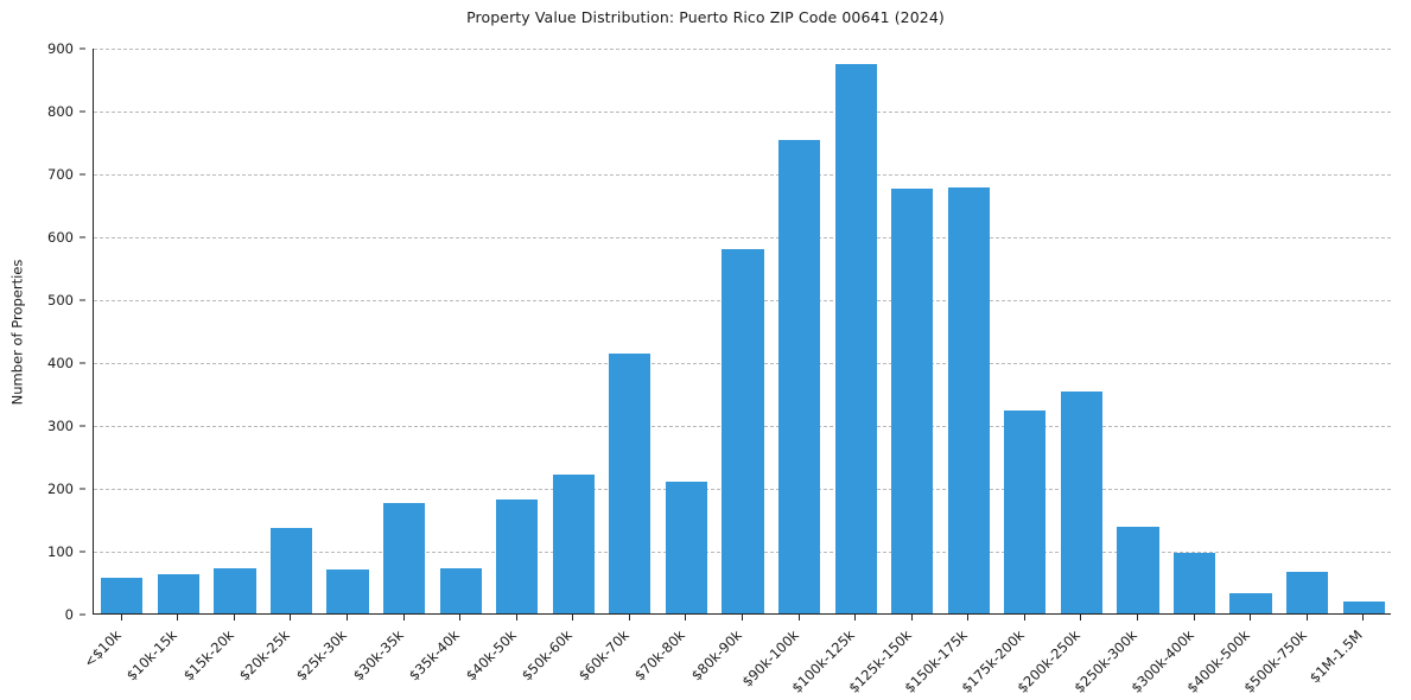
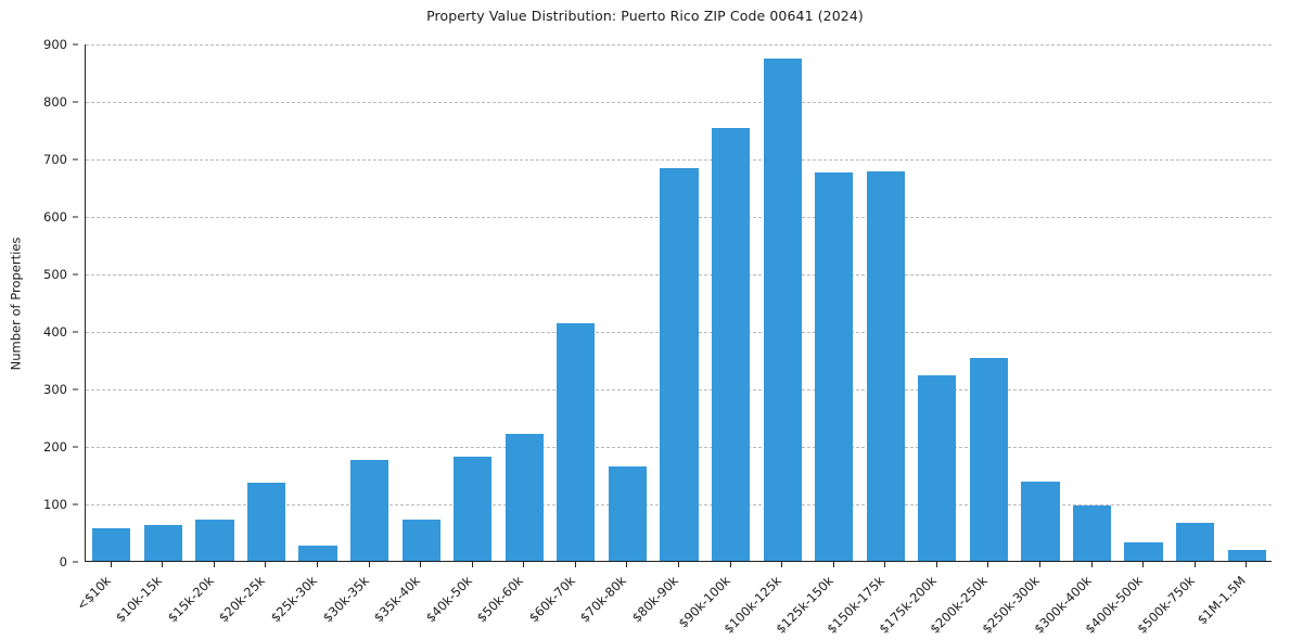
$25k-30k: 70 -> 30
$70k-80k: 210 -> 160
$80k-90k: 580 -> 680
